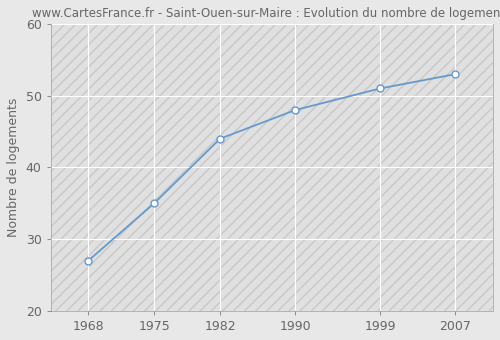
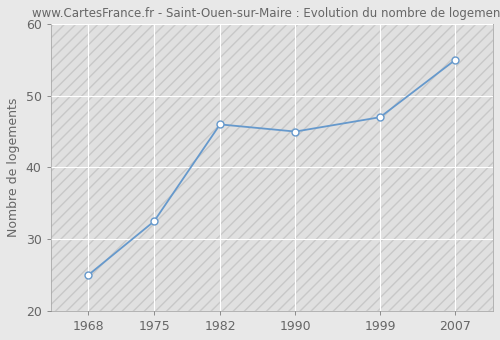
1968: 27.0 -> 25.0
1975: 35.0 -> 32.5
1982: 44.0 -> 46.0
1990: 48.0 -> 45.0
1999: 51.0 -> 47.0
2007: 53.0 -> 55.0
